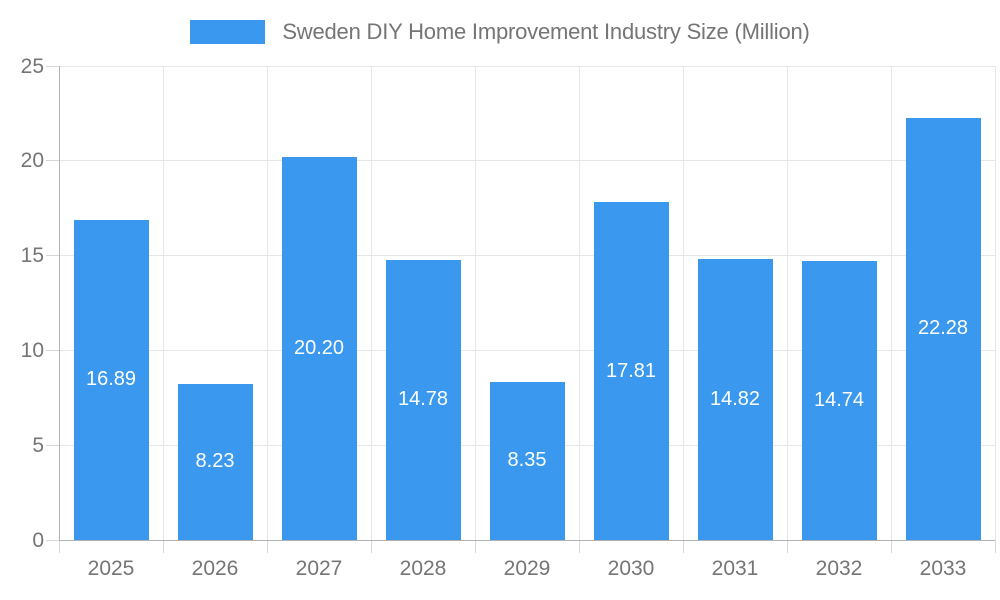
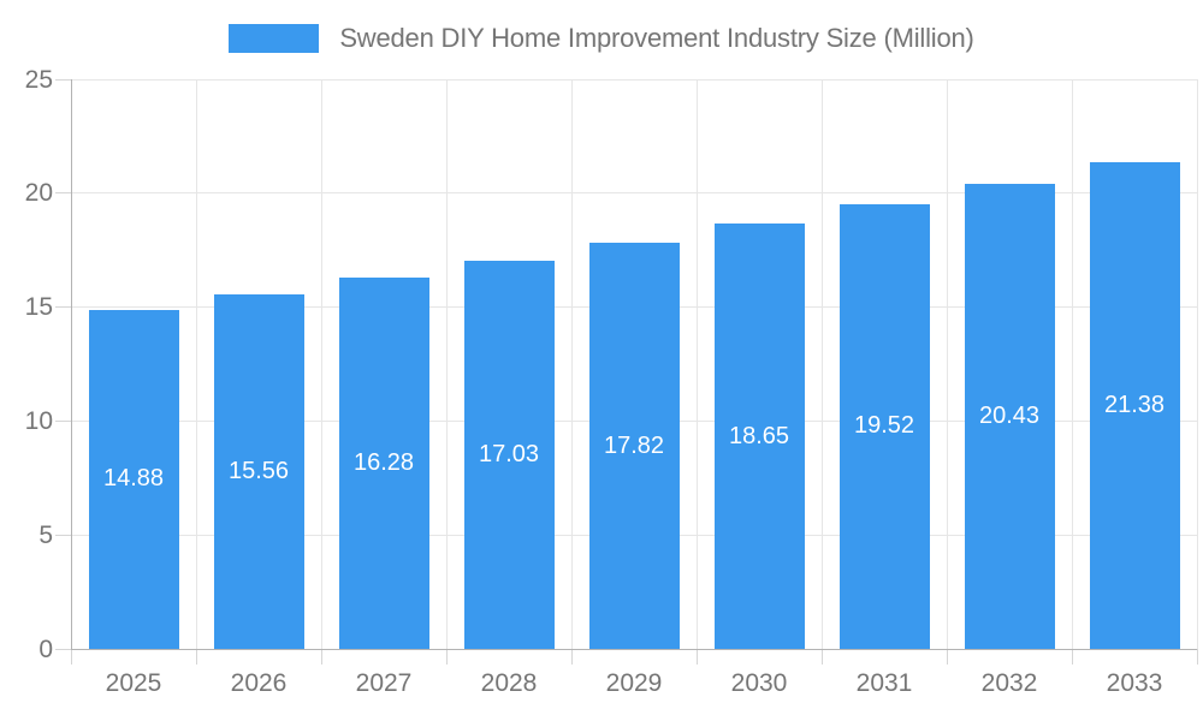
2025: 16.89 -> 14.88
2026: 8.23 -> 15.56
2027: 20.20 -> 16.28
2028: 14.78 -> 17.03
2029: 8.35 -> 17.82
2030: 17.81 -> 18.65
2031: 14.82 -> 19.52
2032: 14.74 -> 20.43
2033: 22.28 -> 21.38
